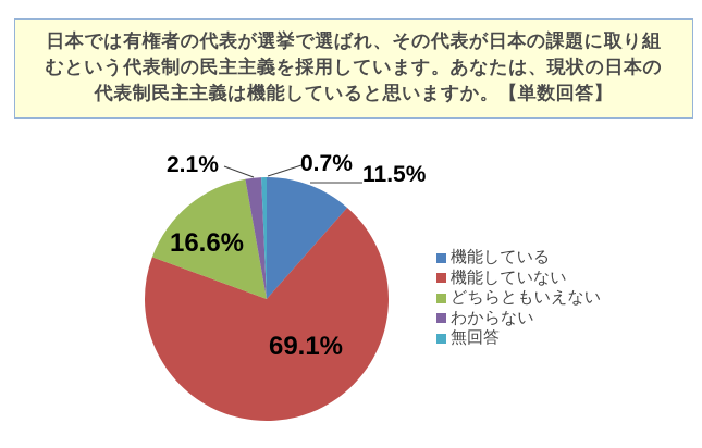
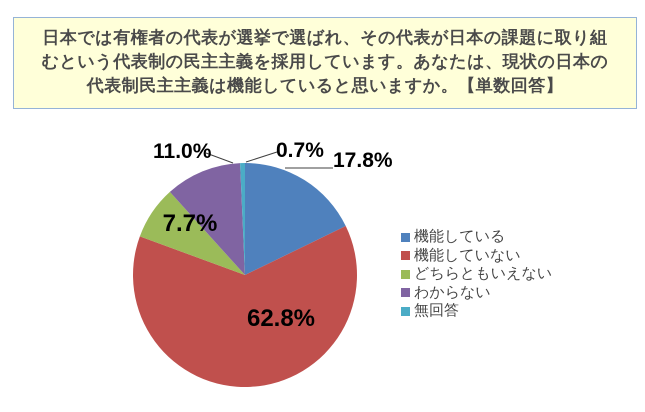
機能している: 11.5% -> 17.8%
機能していない: 69.1% -> 62.8%
どちらともいえない: 16.6% -> 7.7%
わからない: 2.1% -> 11.0%
